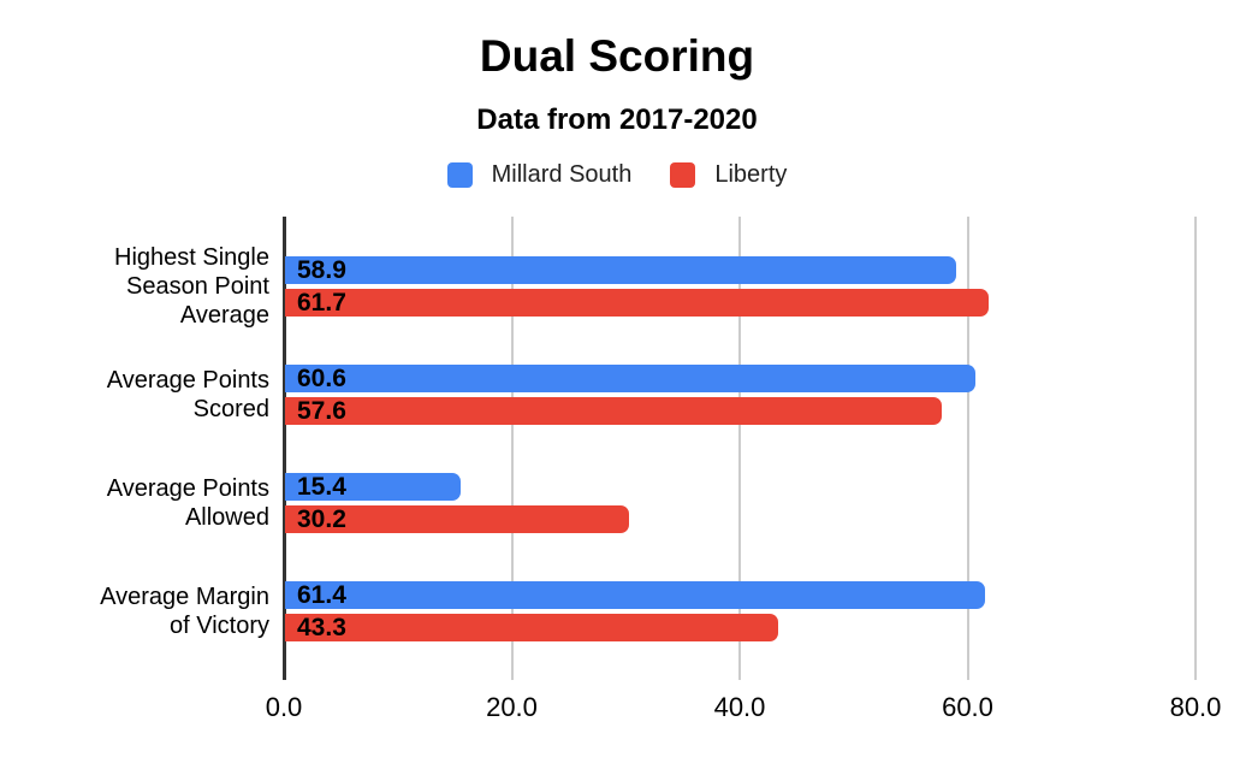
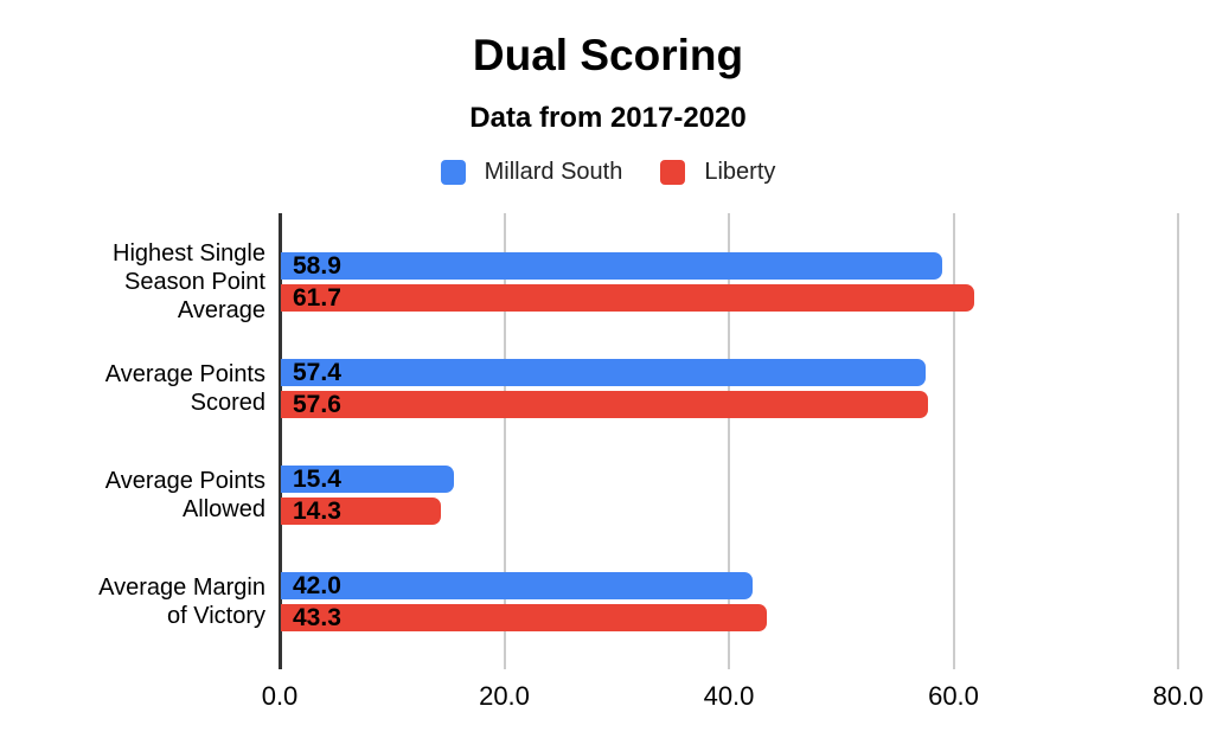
Millard South/Average Points Scored: 60.6 -> 57.4
Liberty/Average Points Allowed: 30.2 -> 14.3
Millard South/Average Margin of Victory: 61.4 -> 42.0
